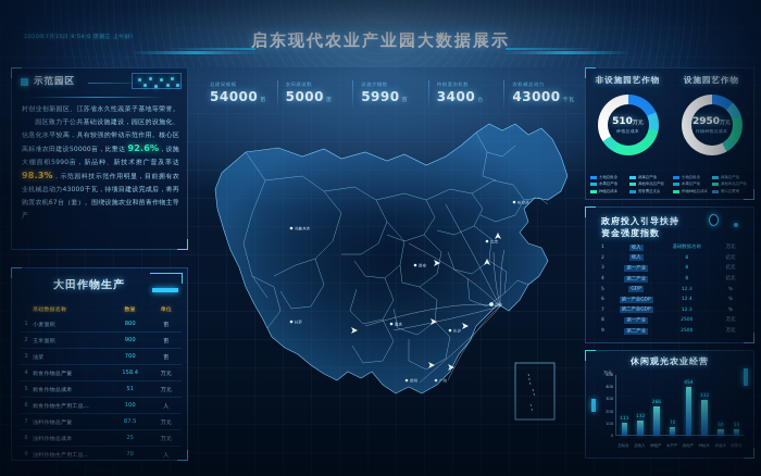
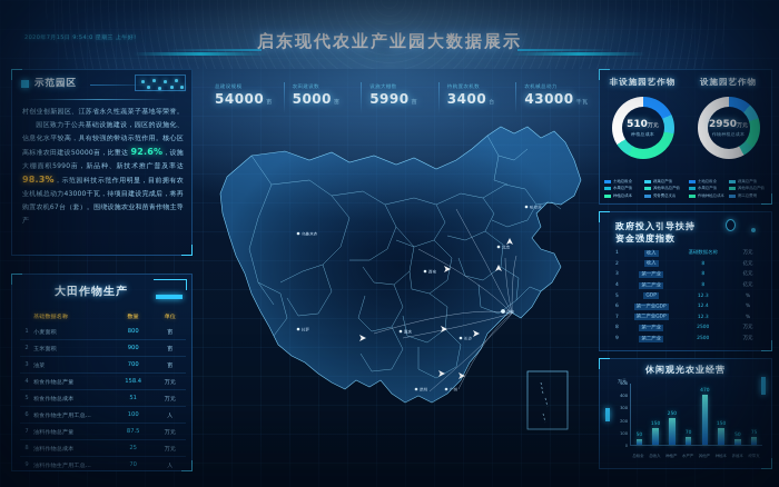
总租金: 111 -> 50
总收入: 132 -> 150
种植产: 266 -> 250
其他产: 454 -> 470
种植本: 332 -> 150
经常支: 55 -> 75
